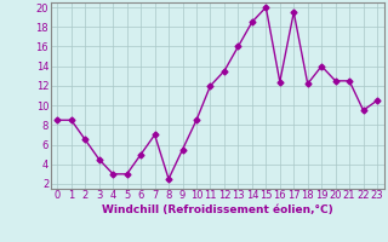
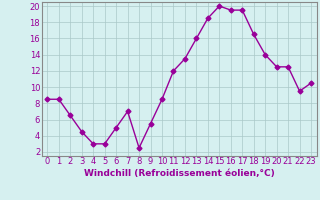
16: 12.4 -> 19.5
18: 12.2 -> 16.5
